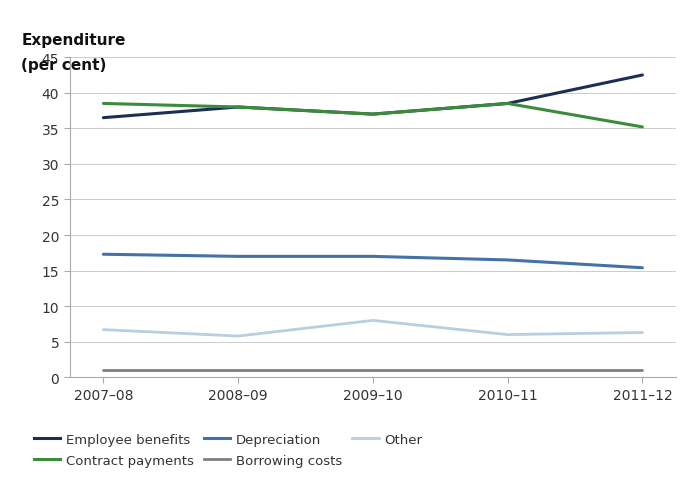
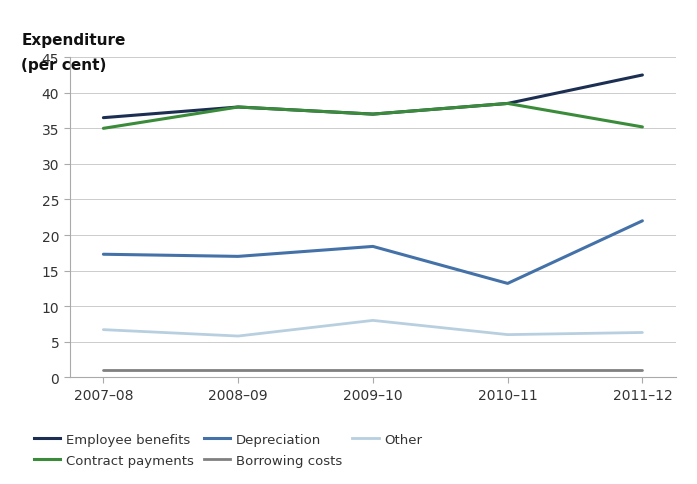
Contract payments/2007–08: 38.5 -> 35.0
Depreciation/2009–10: 17.0 -> 18.4
Depreciation/2010–11: 16.5 -> 13.2
Depreciation/2011–12: 15.4 -> 22.0
